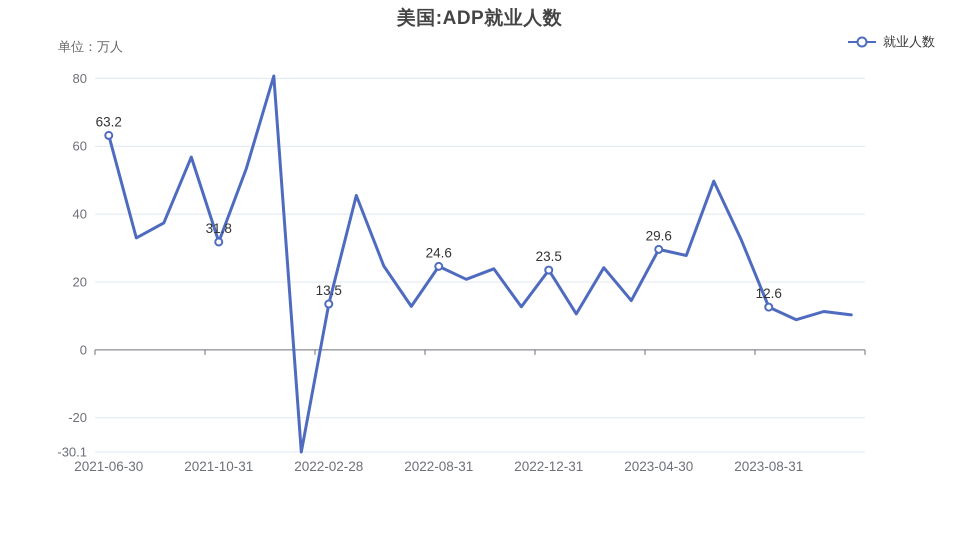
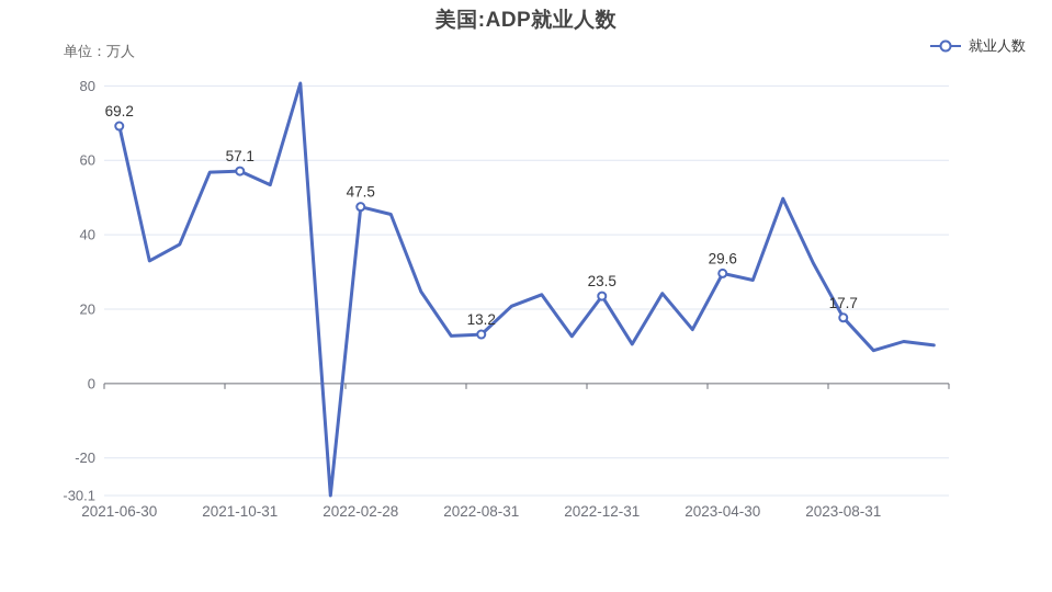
2021-06-30: 63.2 -> 69.2
2021-10-31: 31.8 -> 57.1
2022-02-28: 13.5 -> 47.5
2022-08-31: 24.6 -> 13.2
2023-08-31: 12.6 -> 17.7
